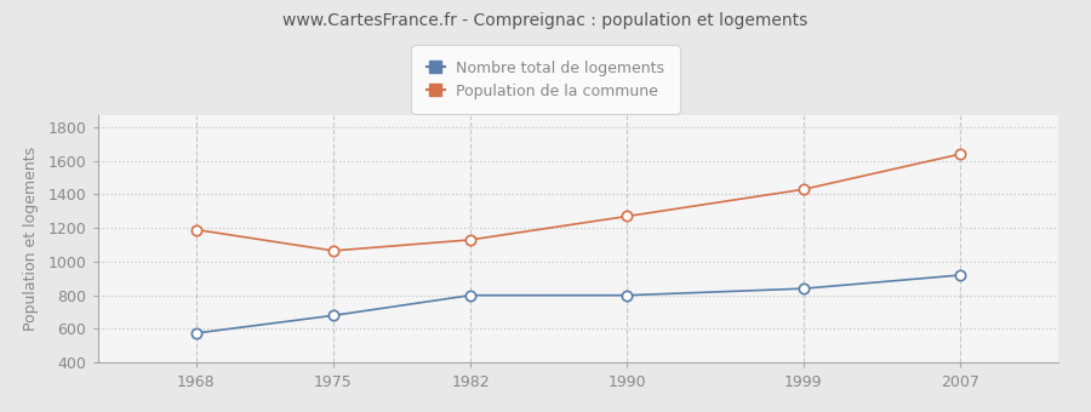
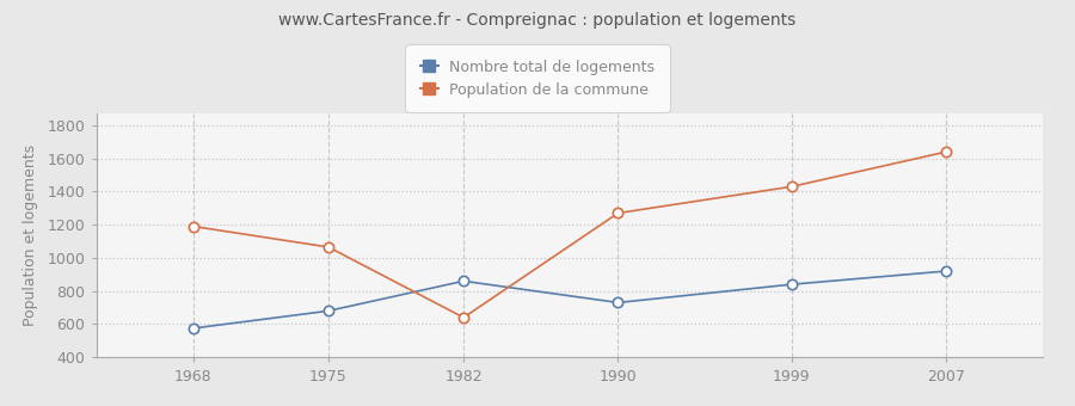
Nombre total de logements/1982: 800 -> 860
Population de la commune/1982: 1130 -> 640
Nombre total de logements/1990: 800 -> 730
